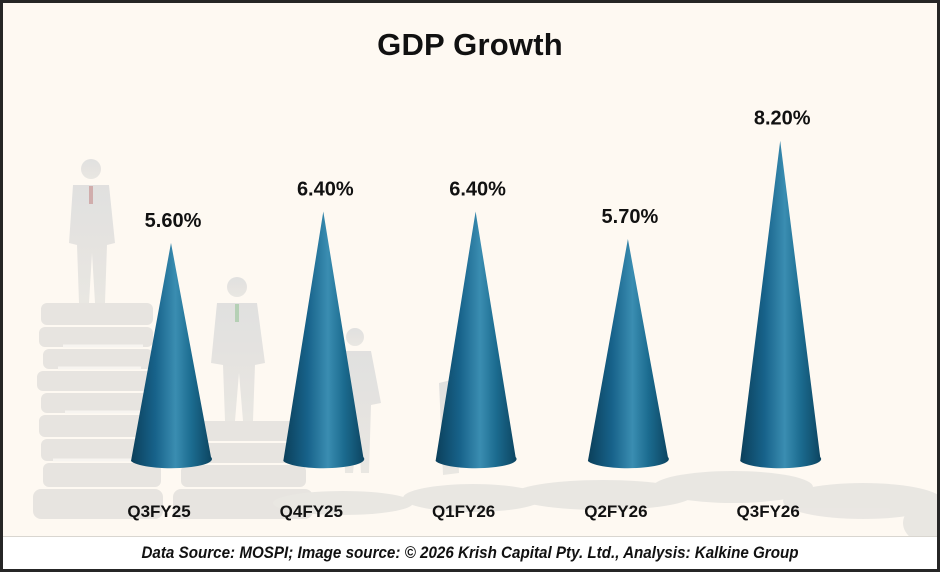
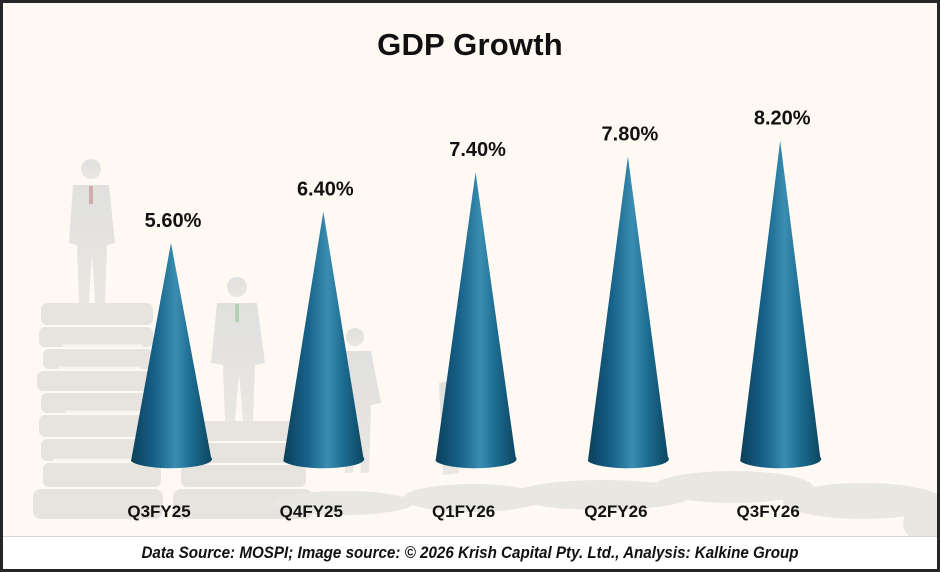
Q1FY26: 6.40% -> 7.40%
Q2FY26: 5.70% -> 7.80%
